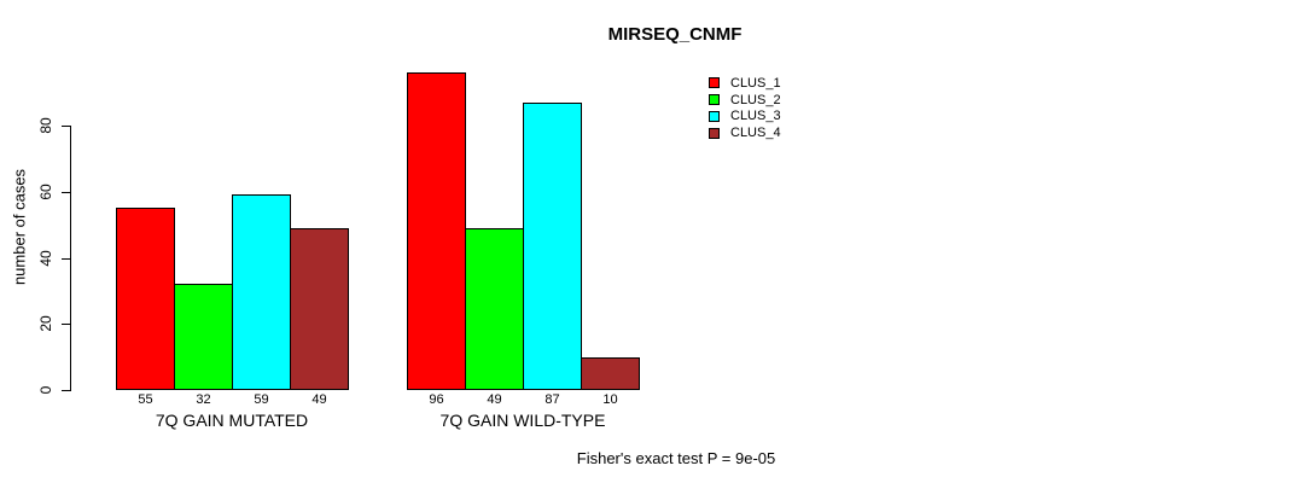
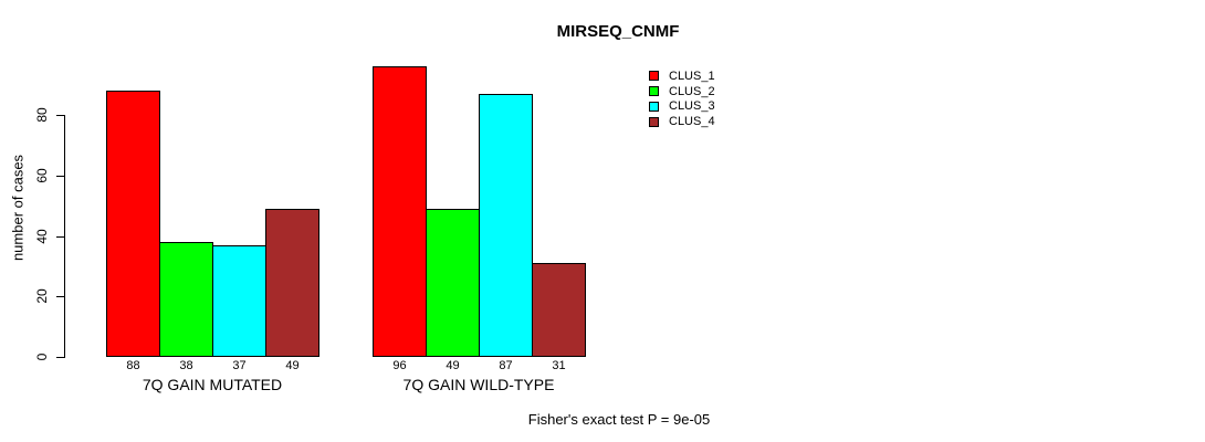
CLUS_1/7Q GAIN MUTATED: 55 -> 88
CLUS_2/7Q GAIN MUTATED: 32 -> 38
CLUS_3/7Q GAIN MUTATED: 59 -> 37
CLUS_4/7Q GAIN WILD-TYPE: 10 -> 31
